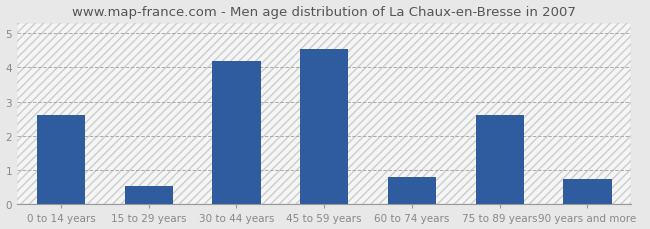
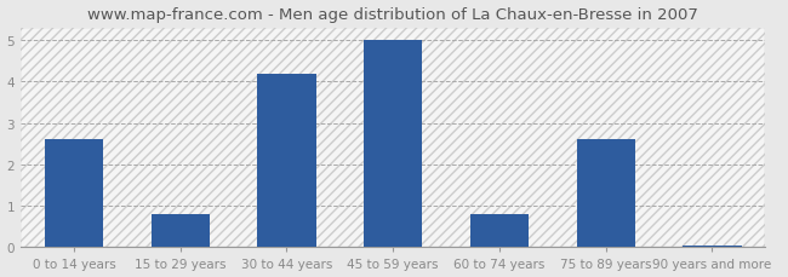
15 to 29 years: 0.55 -> 0.80
45 to 59 years: 4.55 -> 5.00
90 years and more: 0.75 -> 0.05
